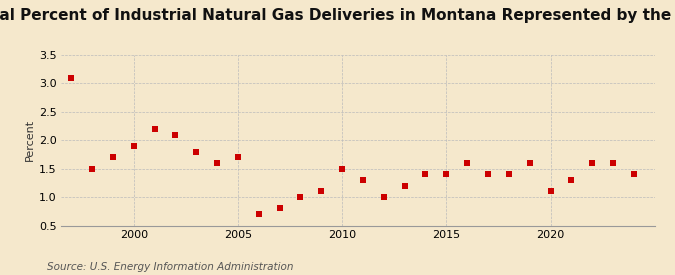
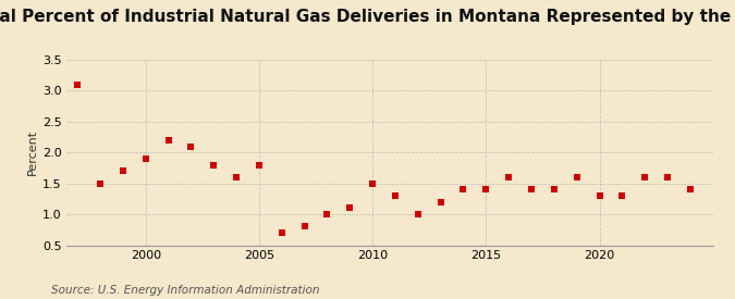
2005: 1.7 -> 1.8
2020: 1.1 -> 1.3
